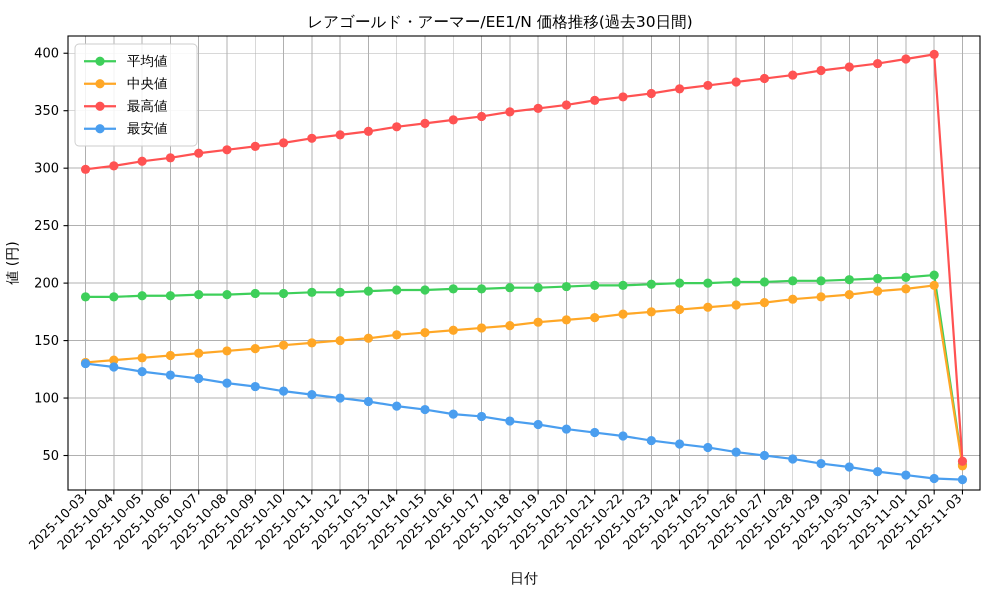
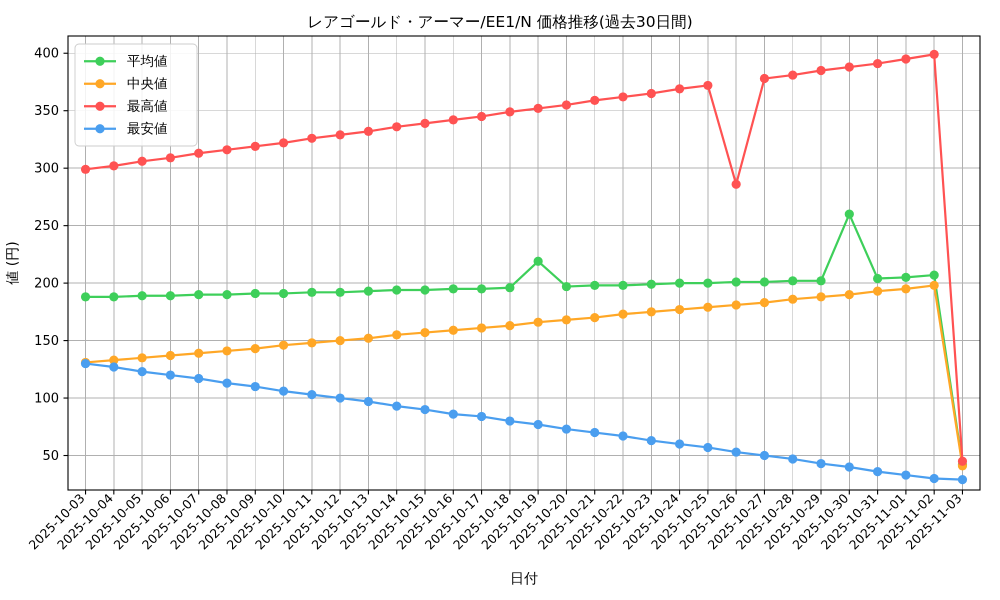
平均値/2025-10-19: 196 -> 219
最高値/2025-10-26: 375 -> 286
平均値/2025-10-30: 203 -> 260
